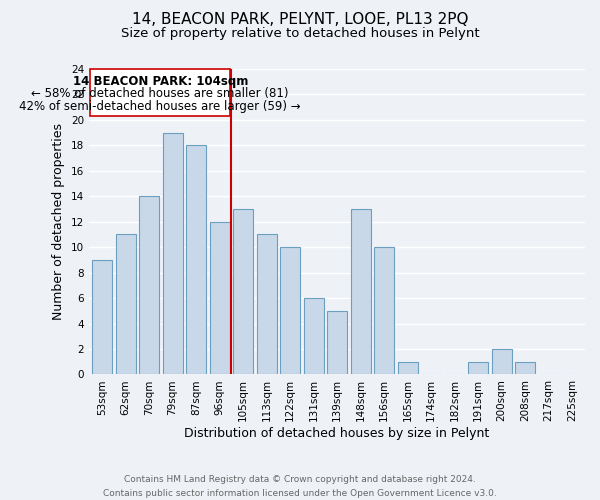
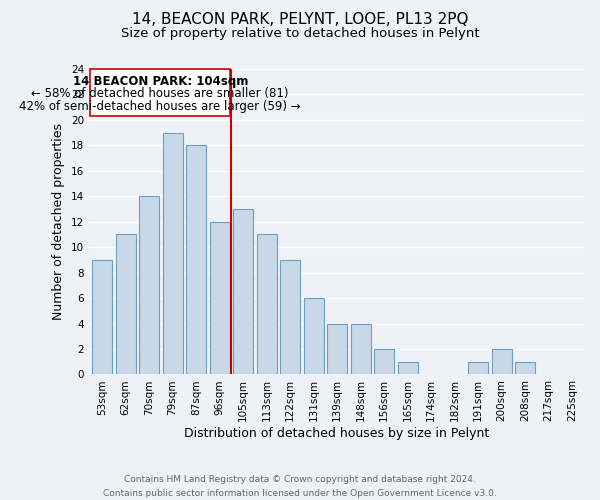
122sqm: 10 -> 9
139sqm: 5 -> 4
148sqm: 13 -> 4
156sqm: 10 -> 2
